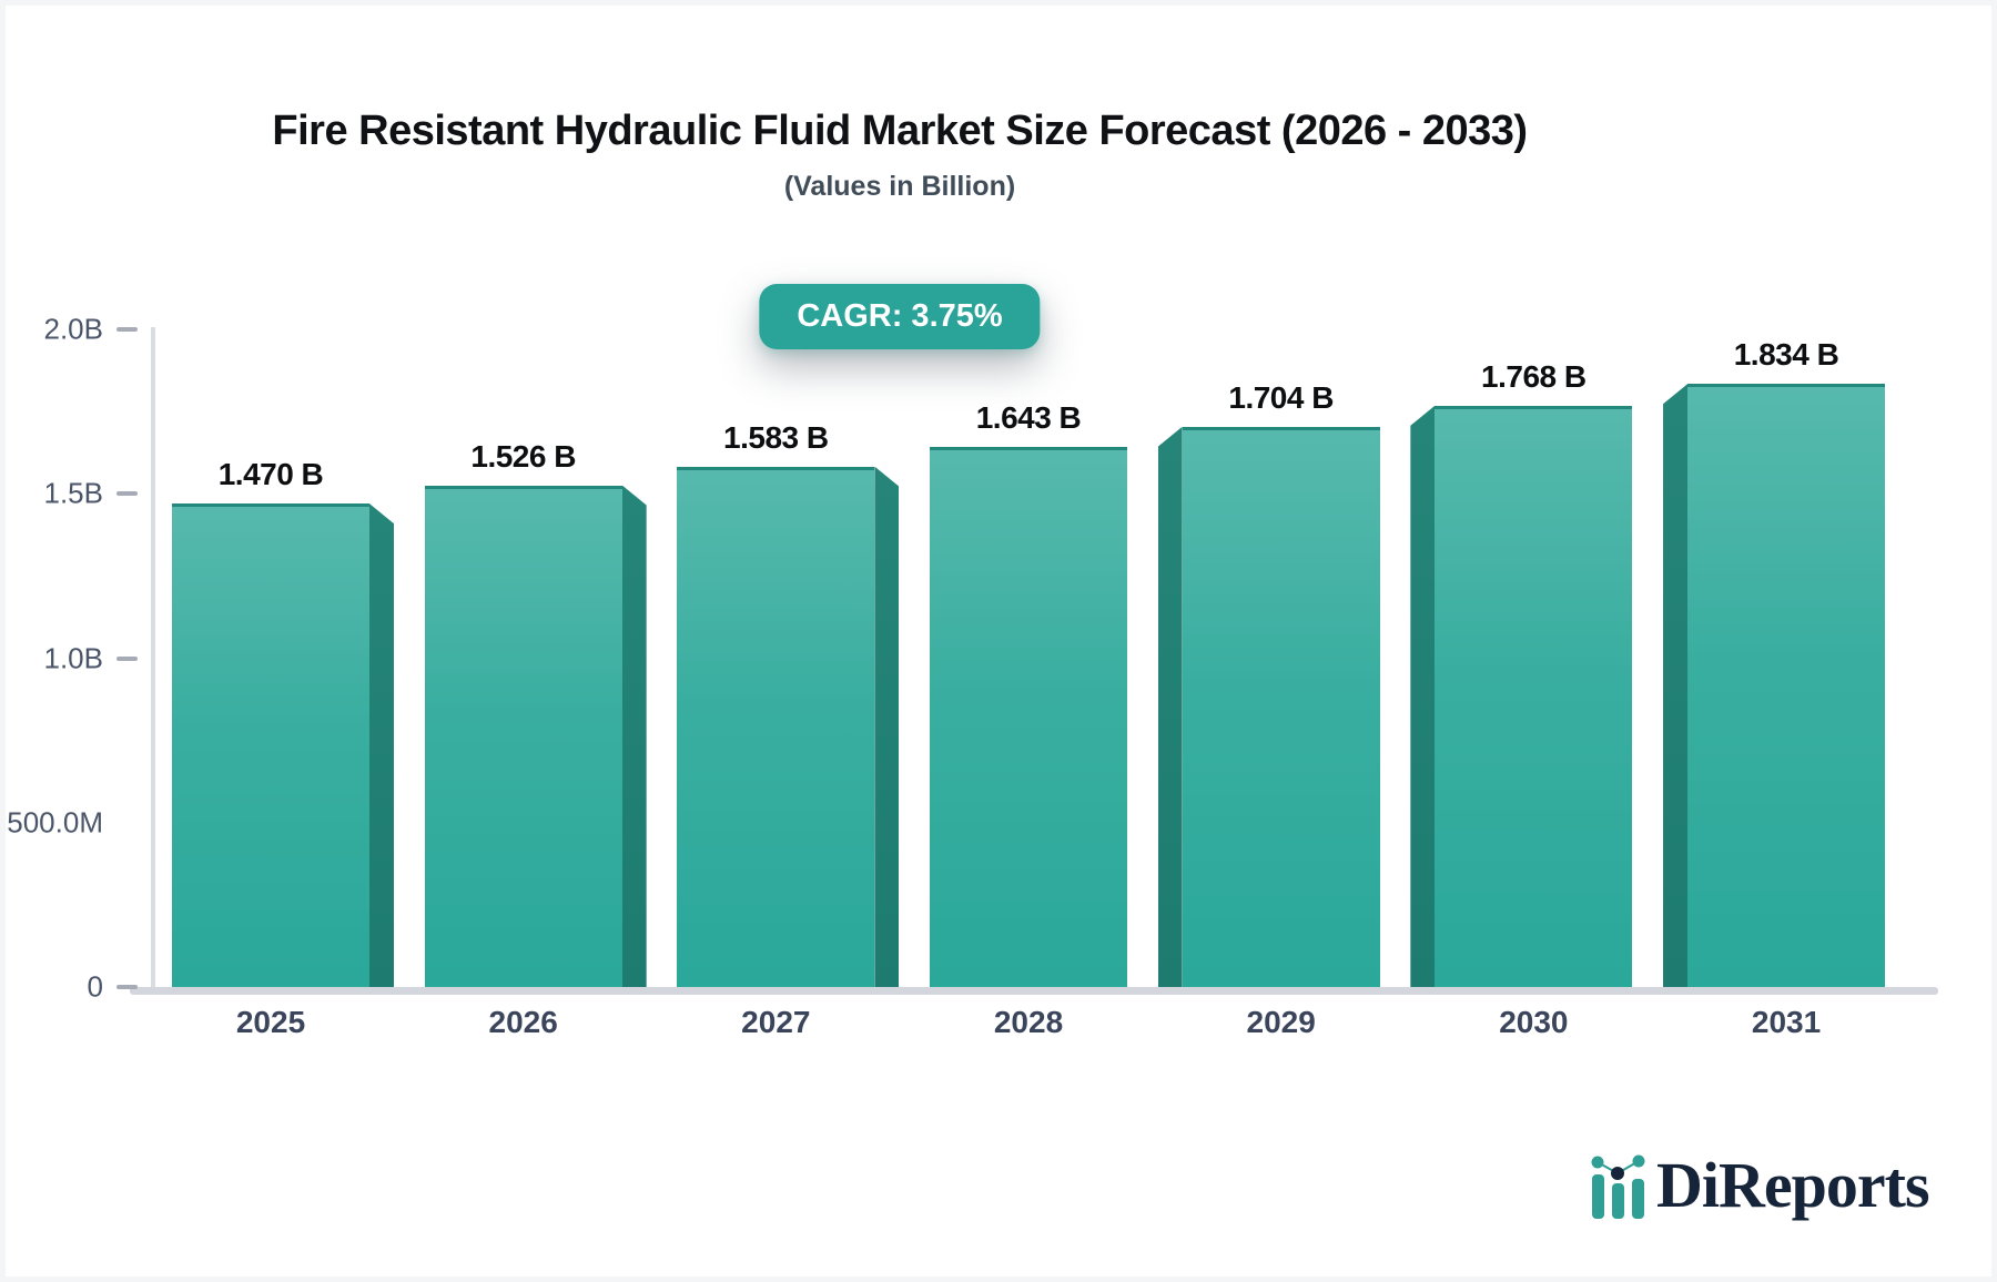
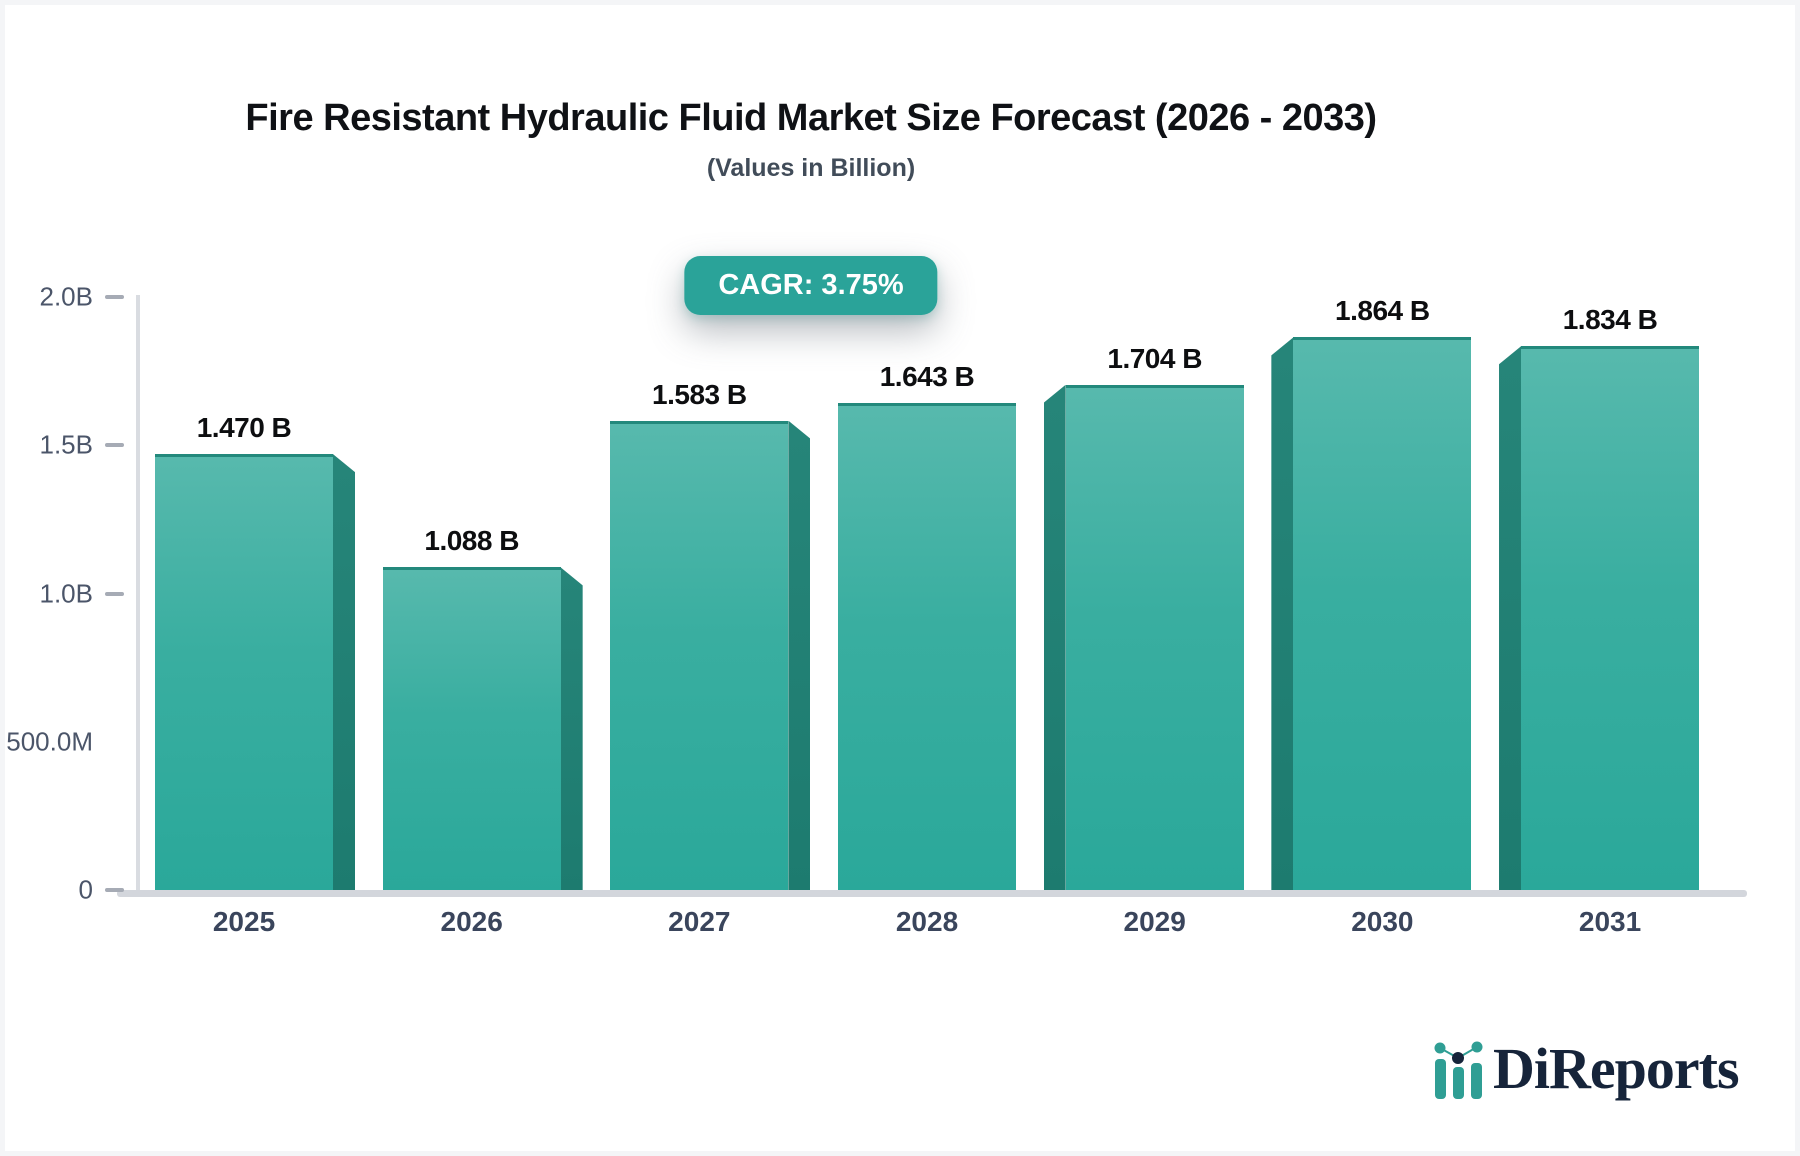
2026: 1.526 -> 1.088
2030: 1.768 -> 1.864
